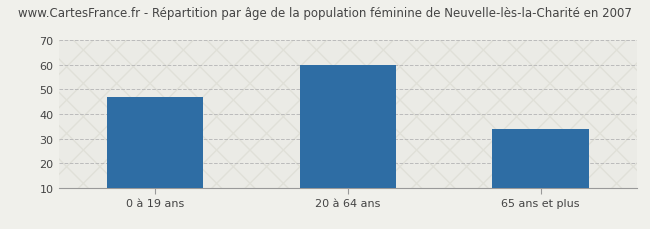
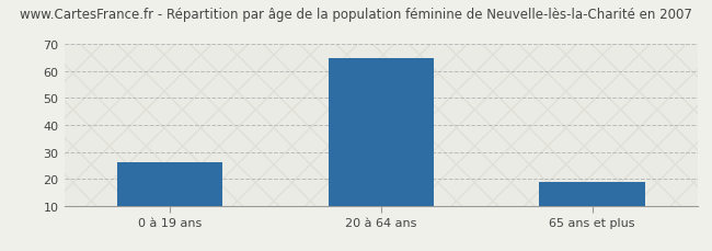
0 à 19 ans: 47 -> 26
20 à 64 ans: 60 -> 65
65 ans et plus: 34 -> 19
